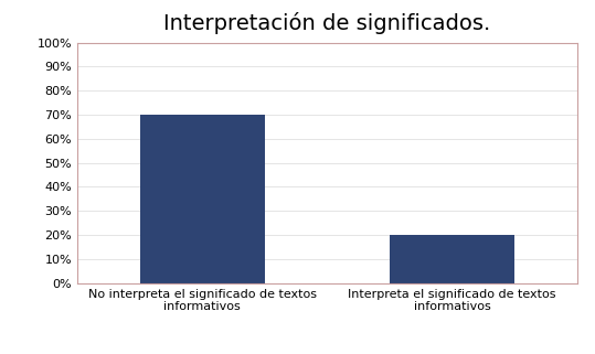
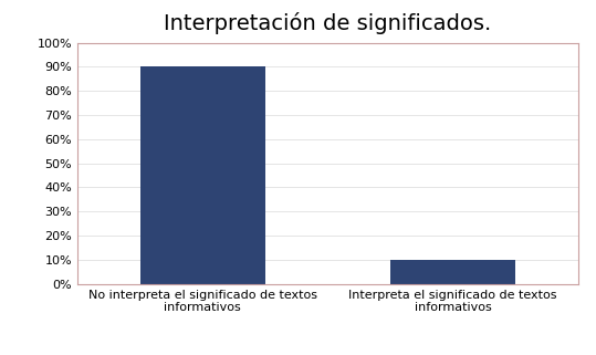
No interpreta el significado de textos informativos: 70% -> 90%
Interpreta el significado de textos informativos: 20% -> 10%
